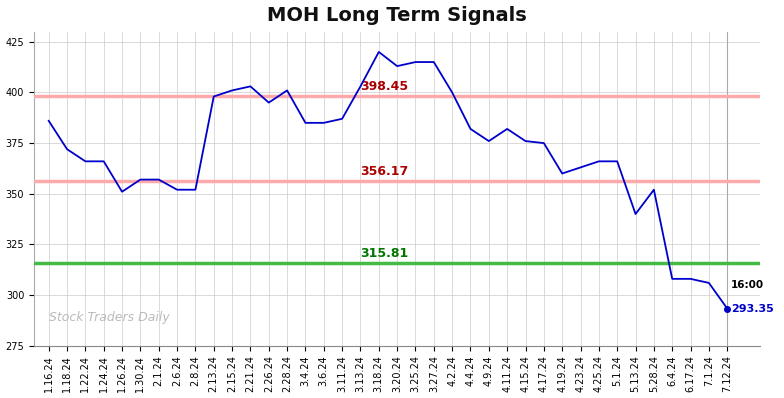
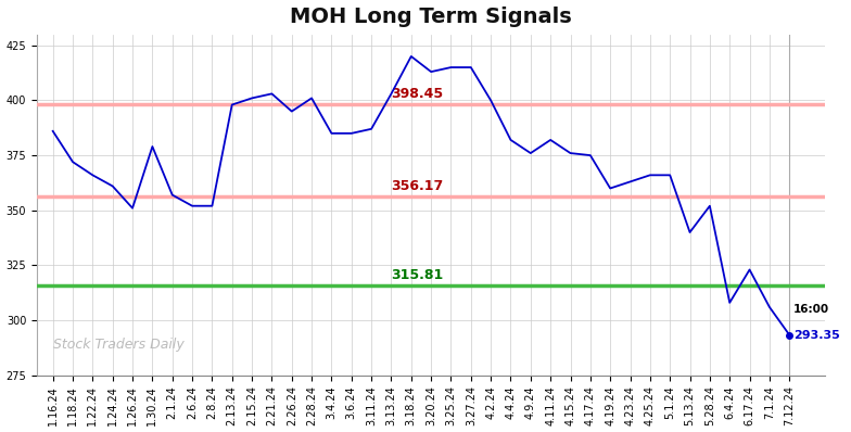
1.24.24: 366.0 -> 361.0
1.30.24: 357.0 -> 379.0
6.17.24: 308.0 -> 323.0
